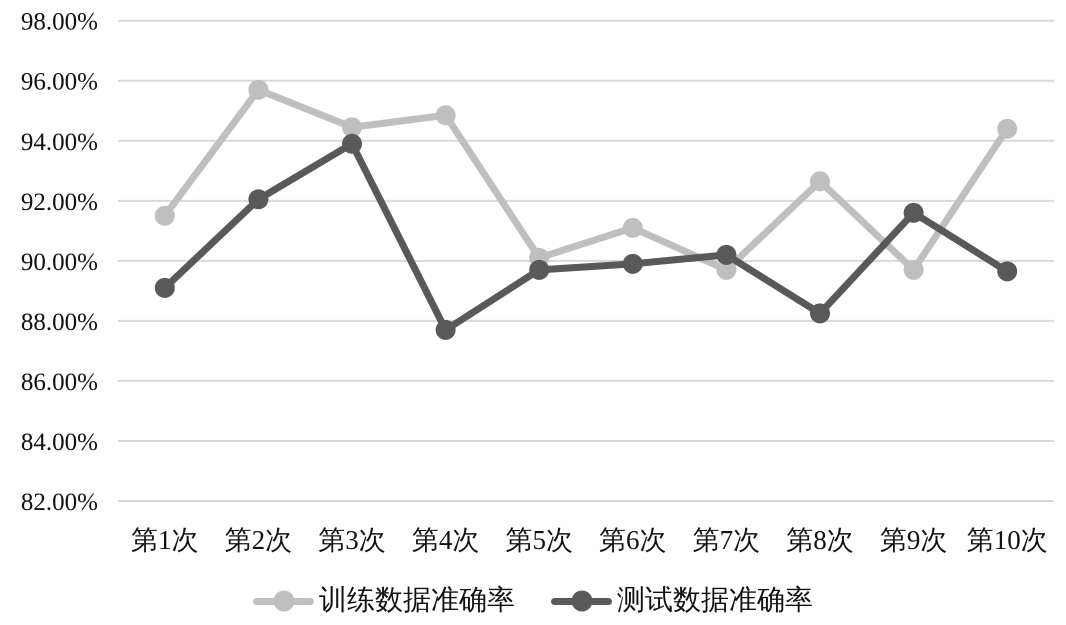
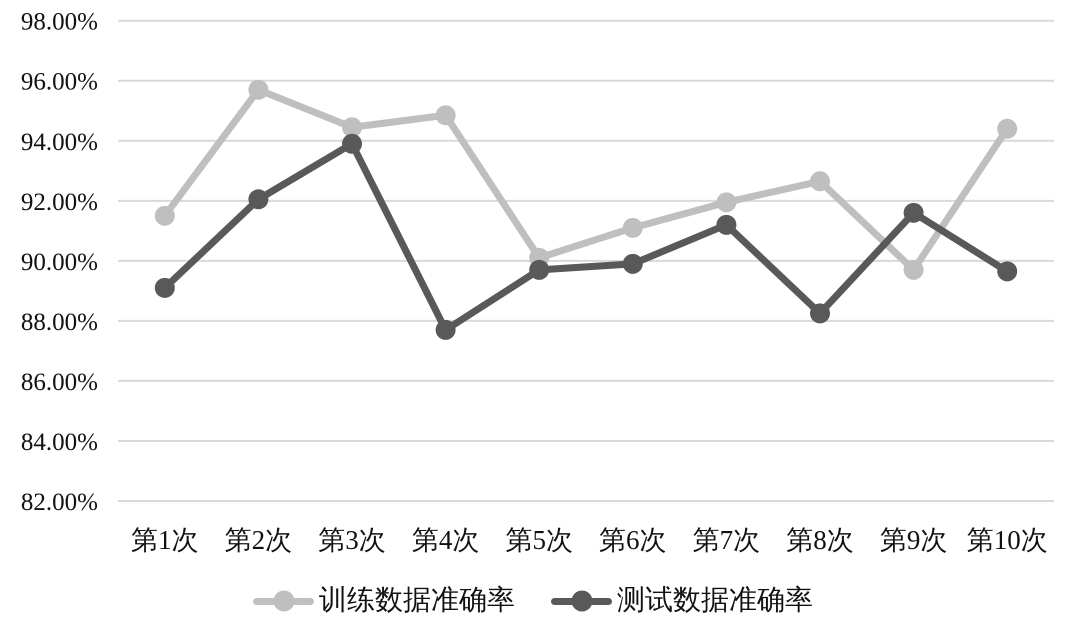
训练数据准确率/第7次: 89.7% -> 92.0%
测试数据准确率/第7次: 90.2% -> 91.2%
